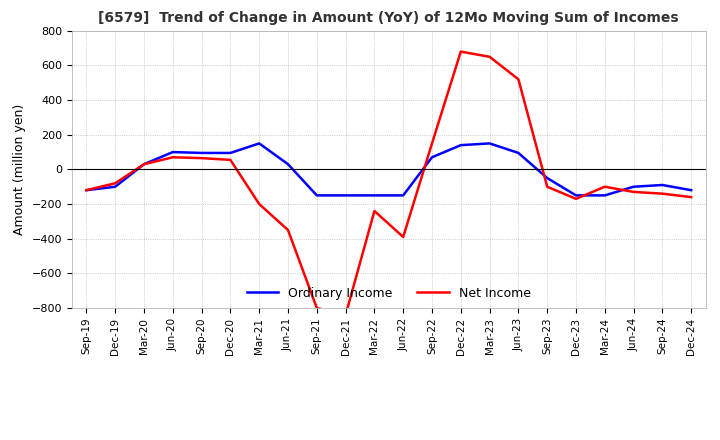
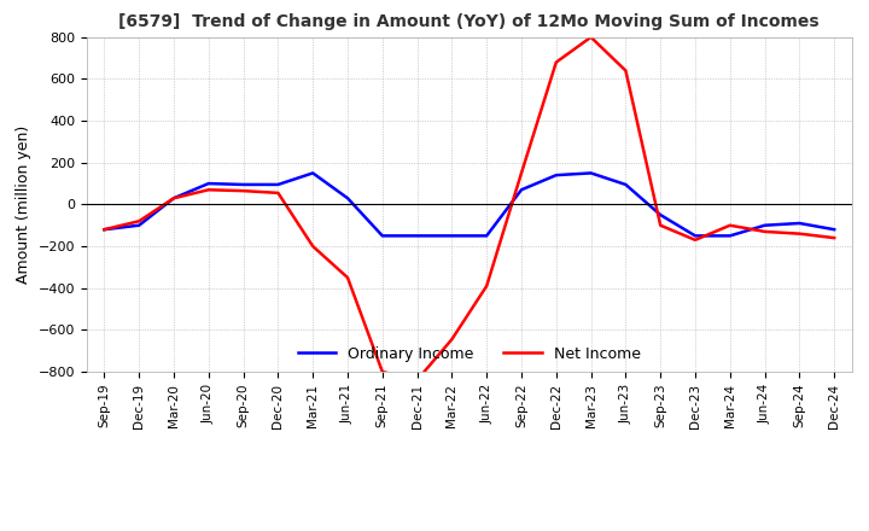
Net Income/Mar-22: -240 -> -640
Net Income/Mar-23: 650 -> 800
Net Income/Jun-23: 520 -> 640
